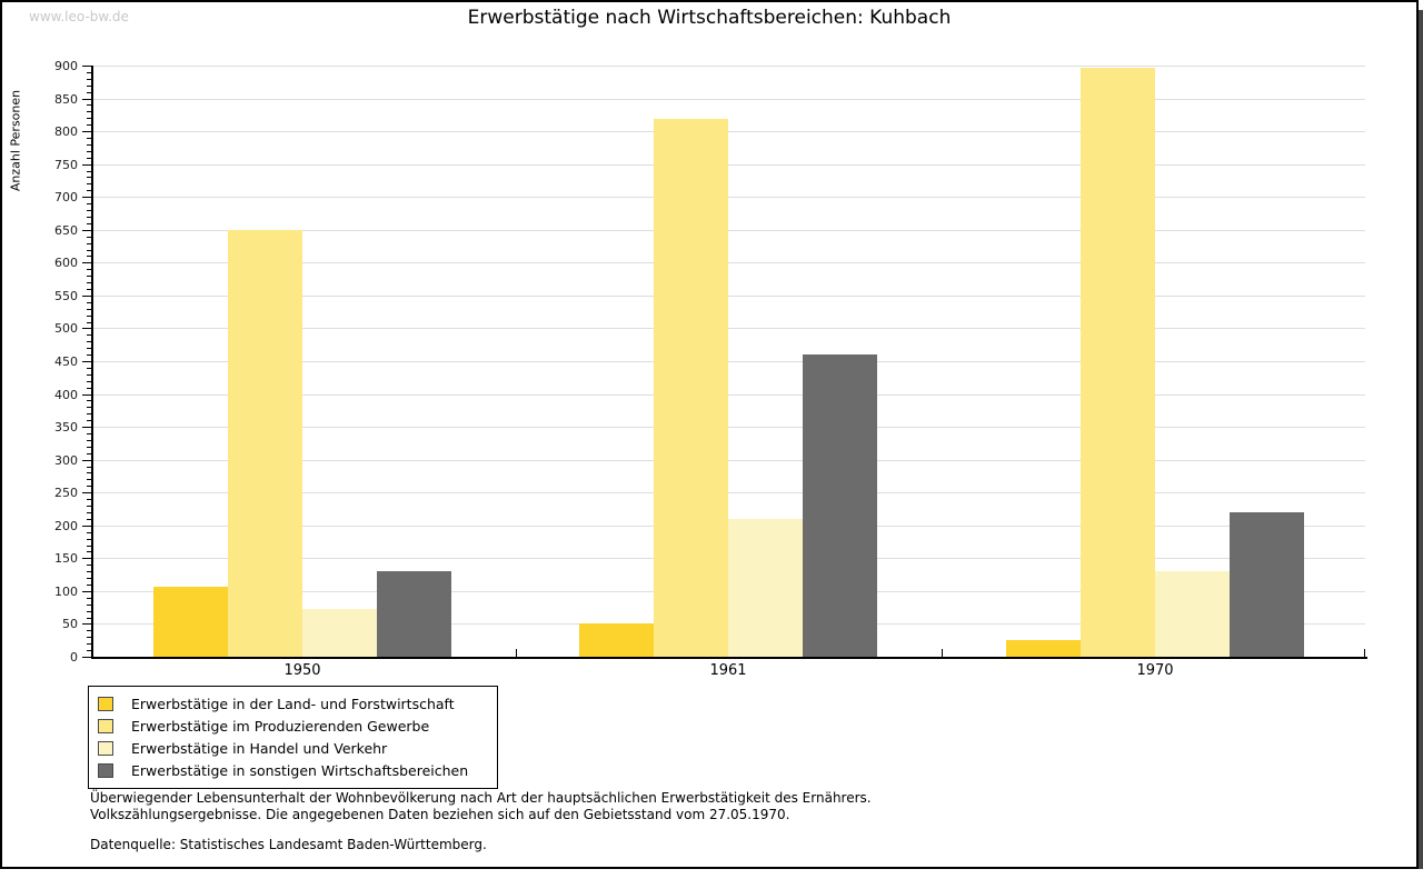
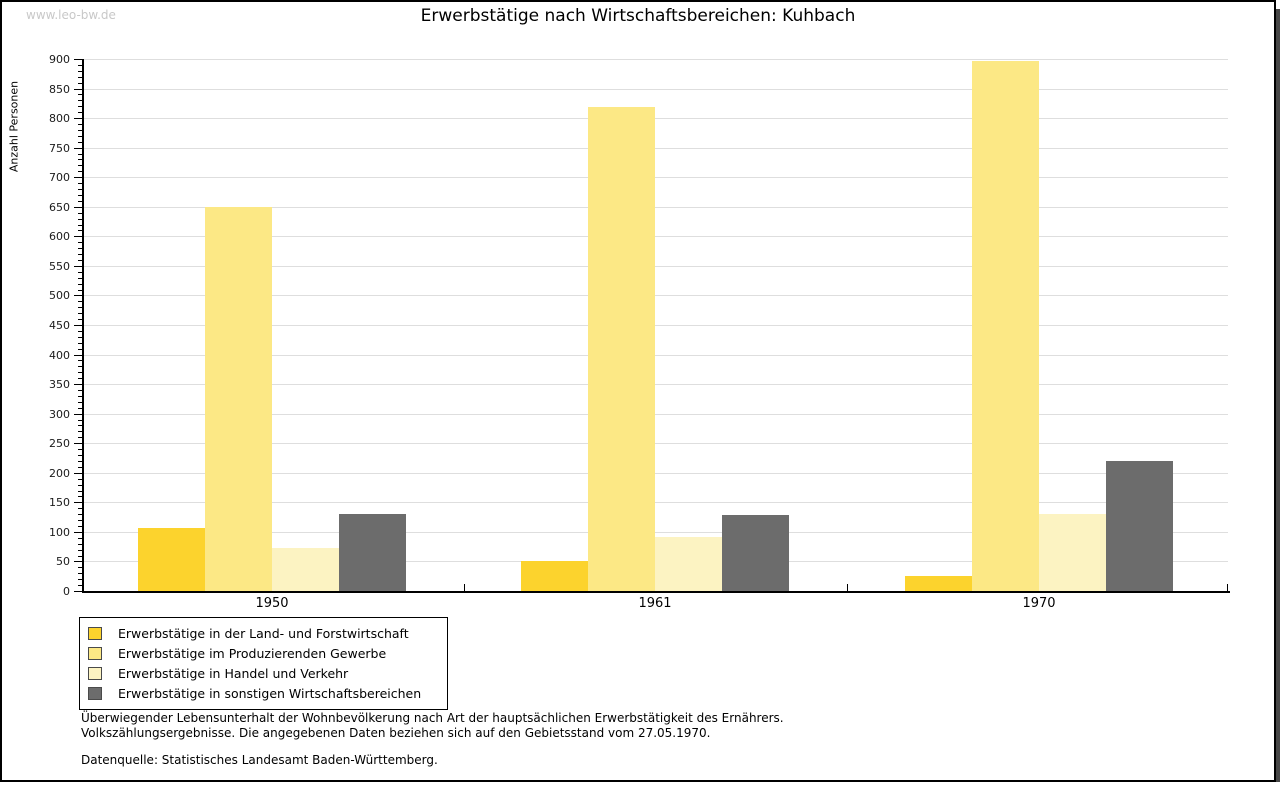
Erwerbstätige in Handel und Verkehr/1961: 210 -> 90
Erwerbstätige in sonstigen Wirtschaftsbereichen/1961: 460 -> 130
